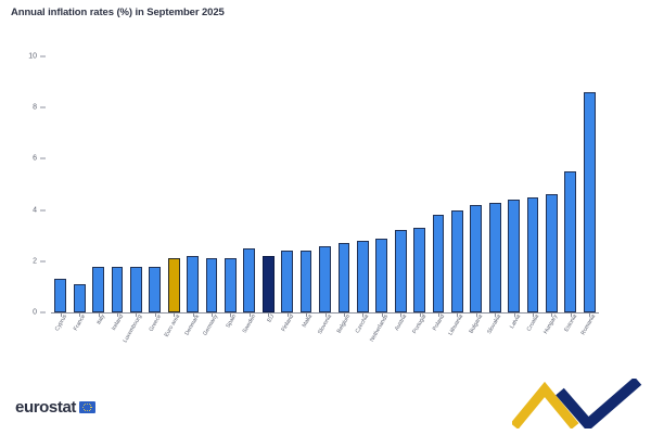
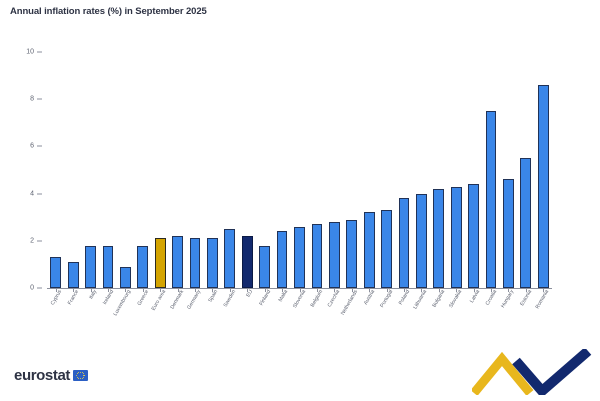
Luxembourg: 1.8 -> 0.9
Finland: 2.4 -> 1.8
Croatia: 4.5 -> 7.5
